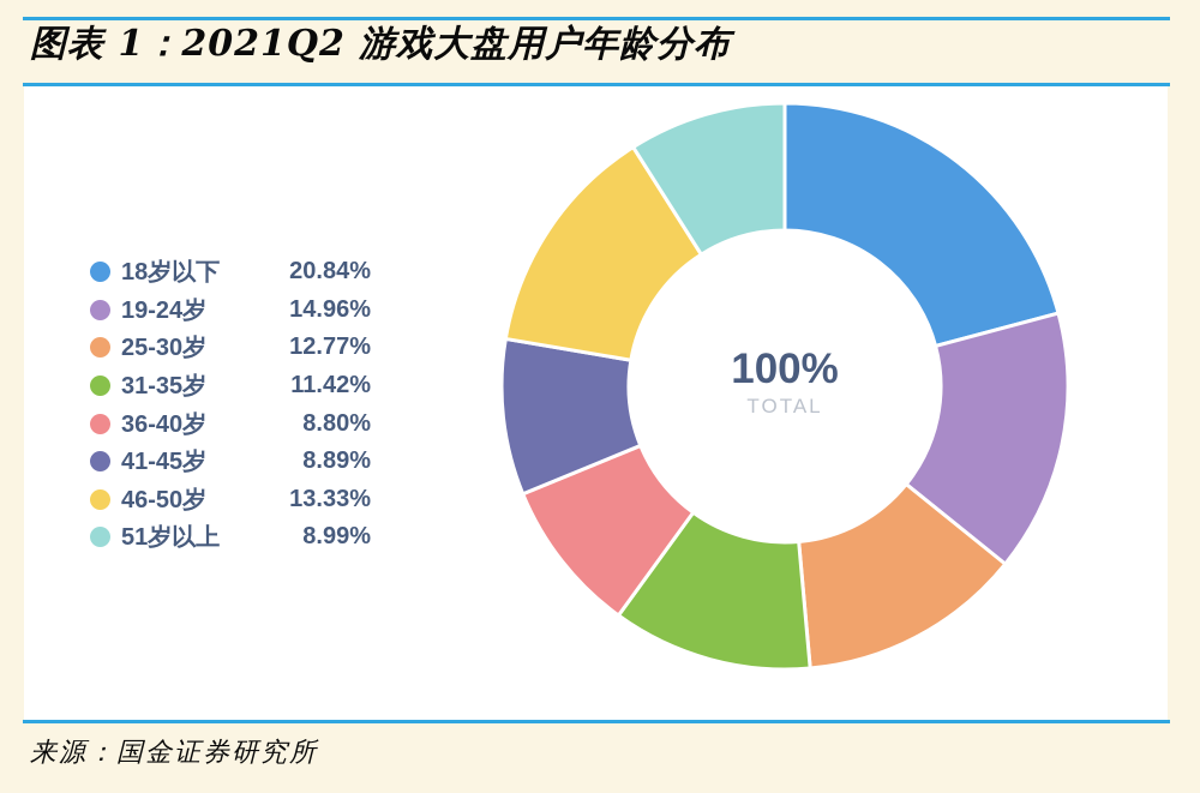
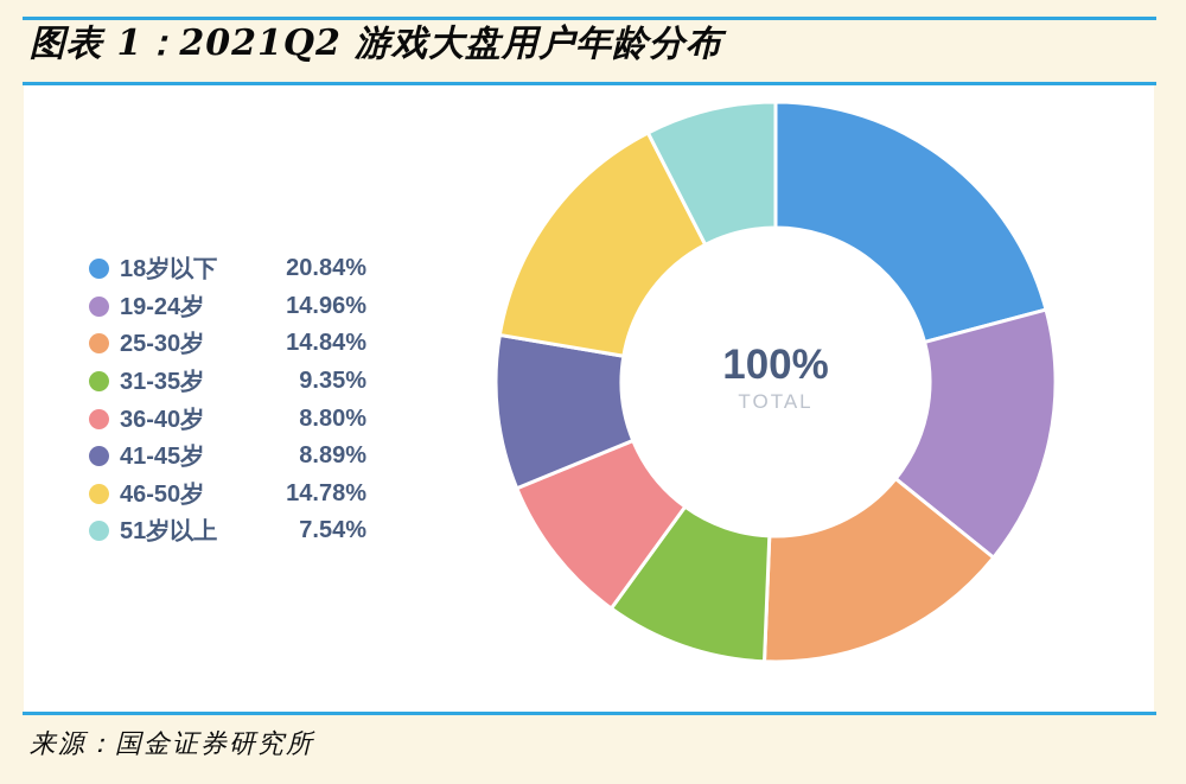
25-30岁: 12.77% -> 14.84%
31-35岁: 11.42% -> 9.35%
46-50岁: 13.33% -> 14.78%
51岁以上: 8.99% -> 7.54%
